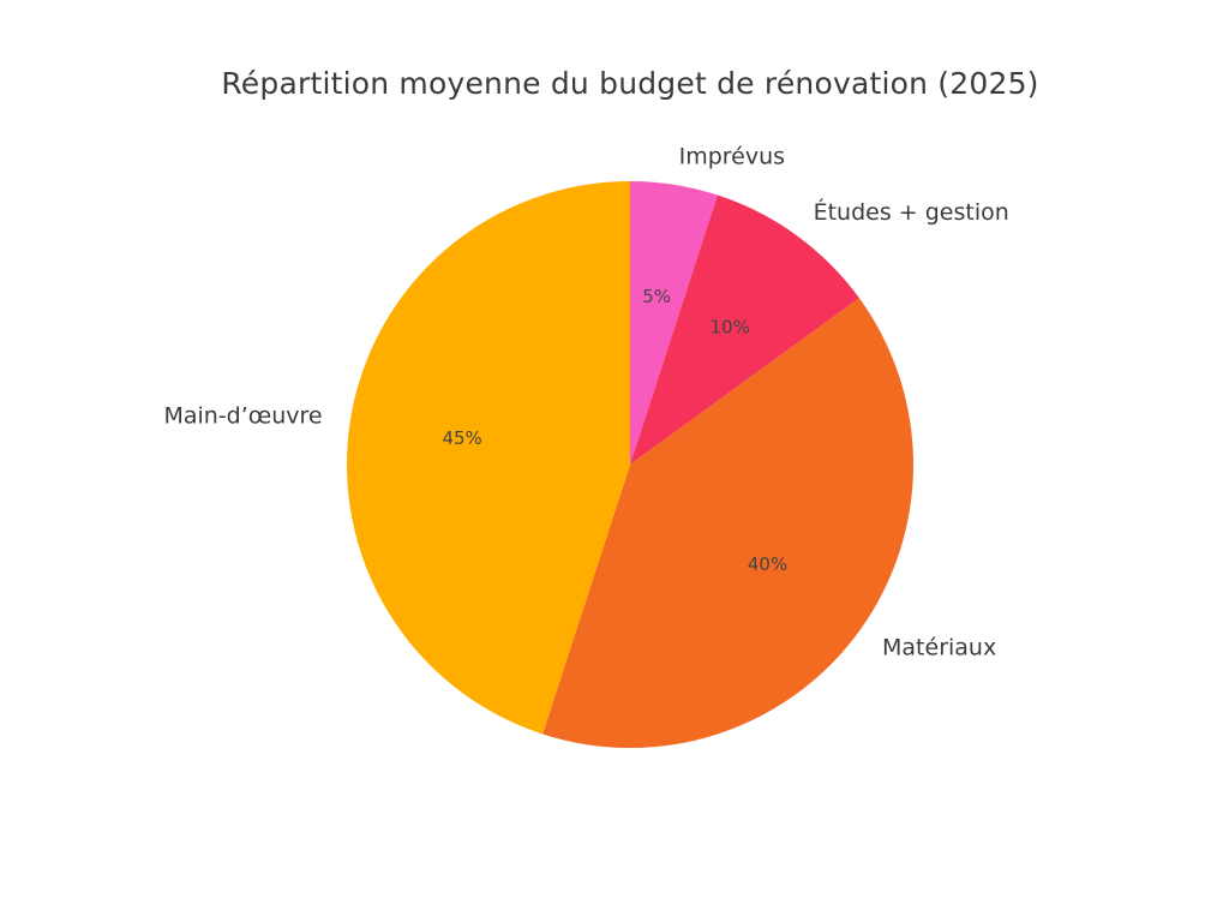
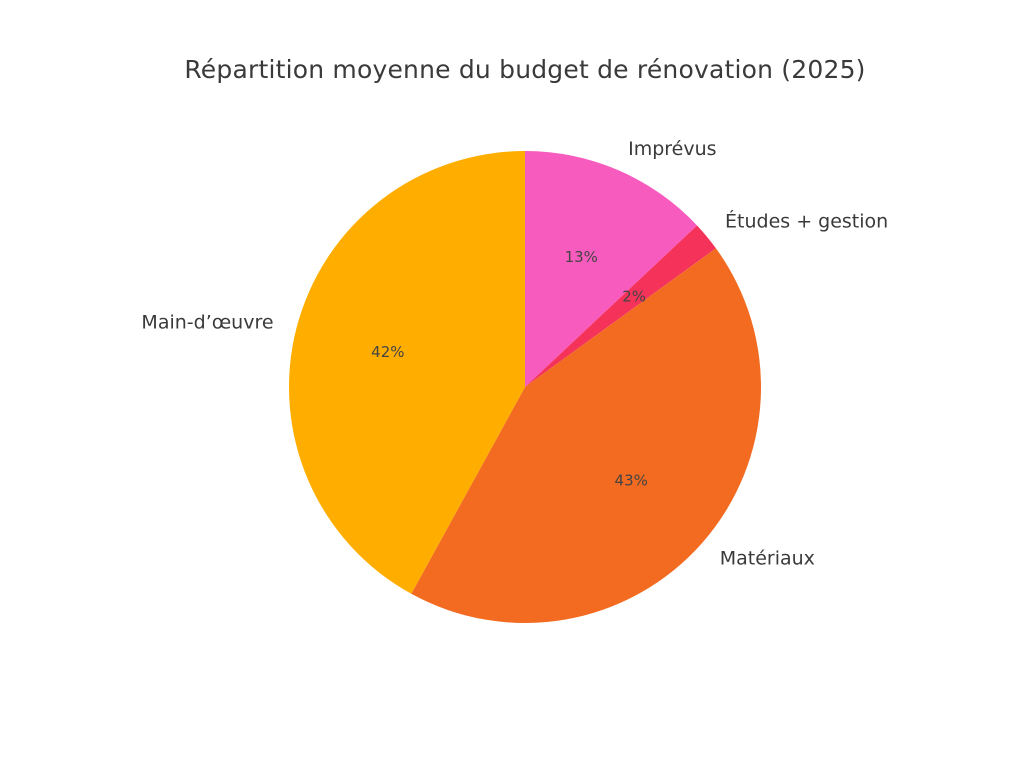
Imprévus: 5% -> 13%
Études + gestion: 10% -> 2%
Matériaux: 40% -> 43%
Main-d’œuvre: 45% -> 42%
